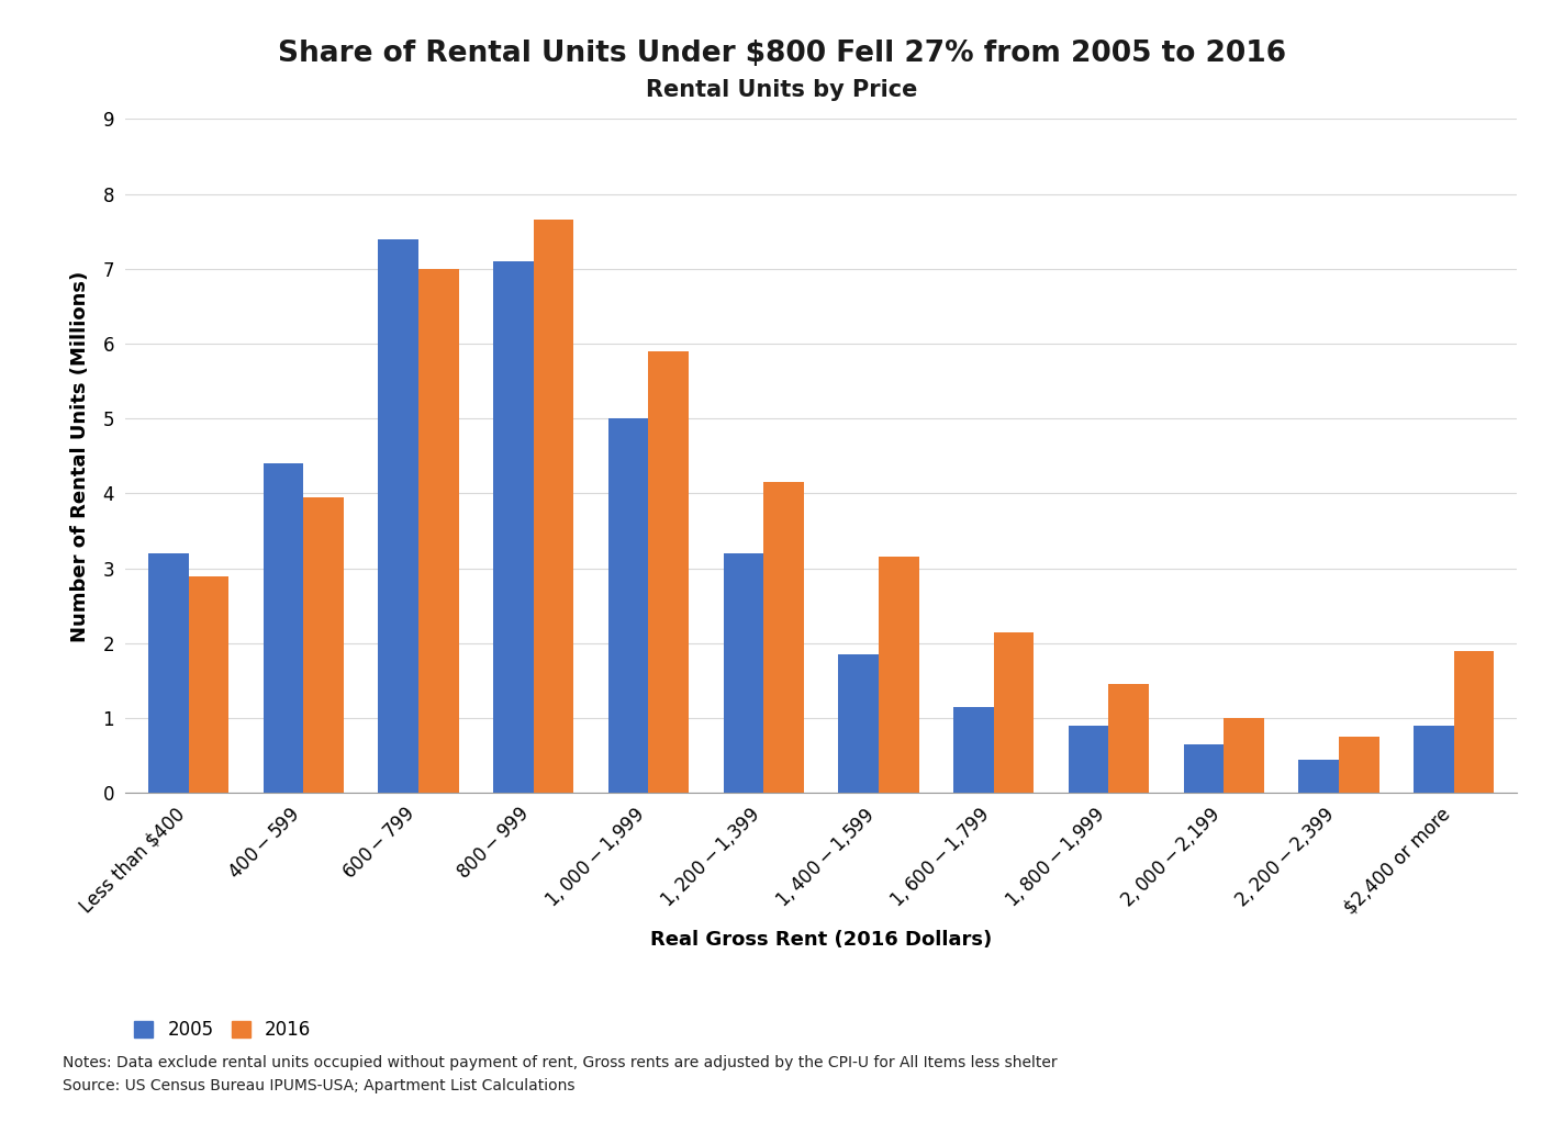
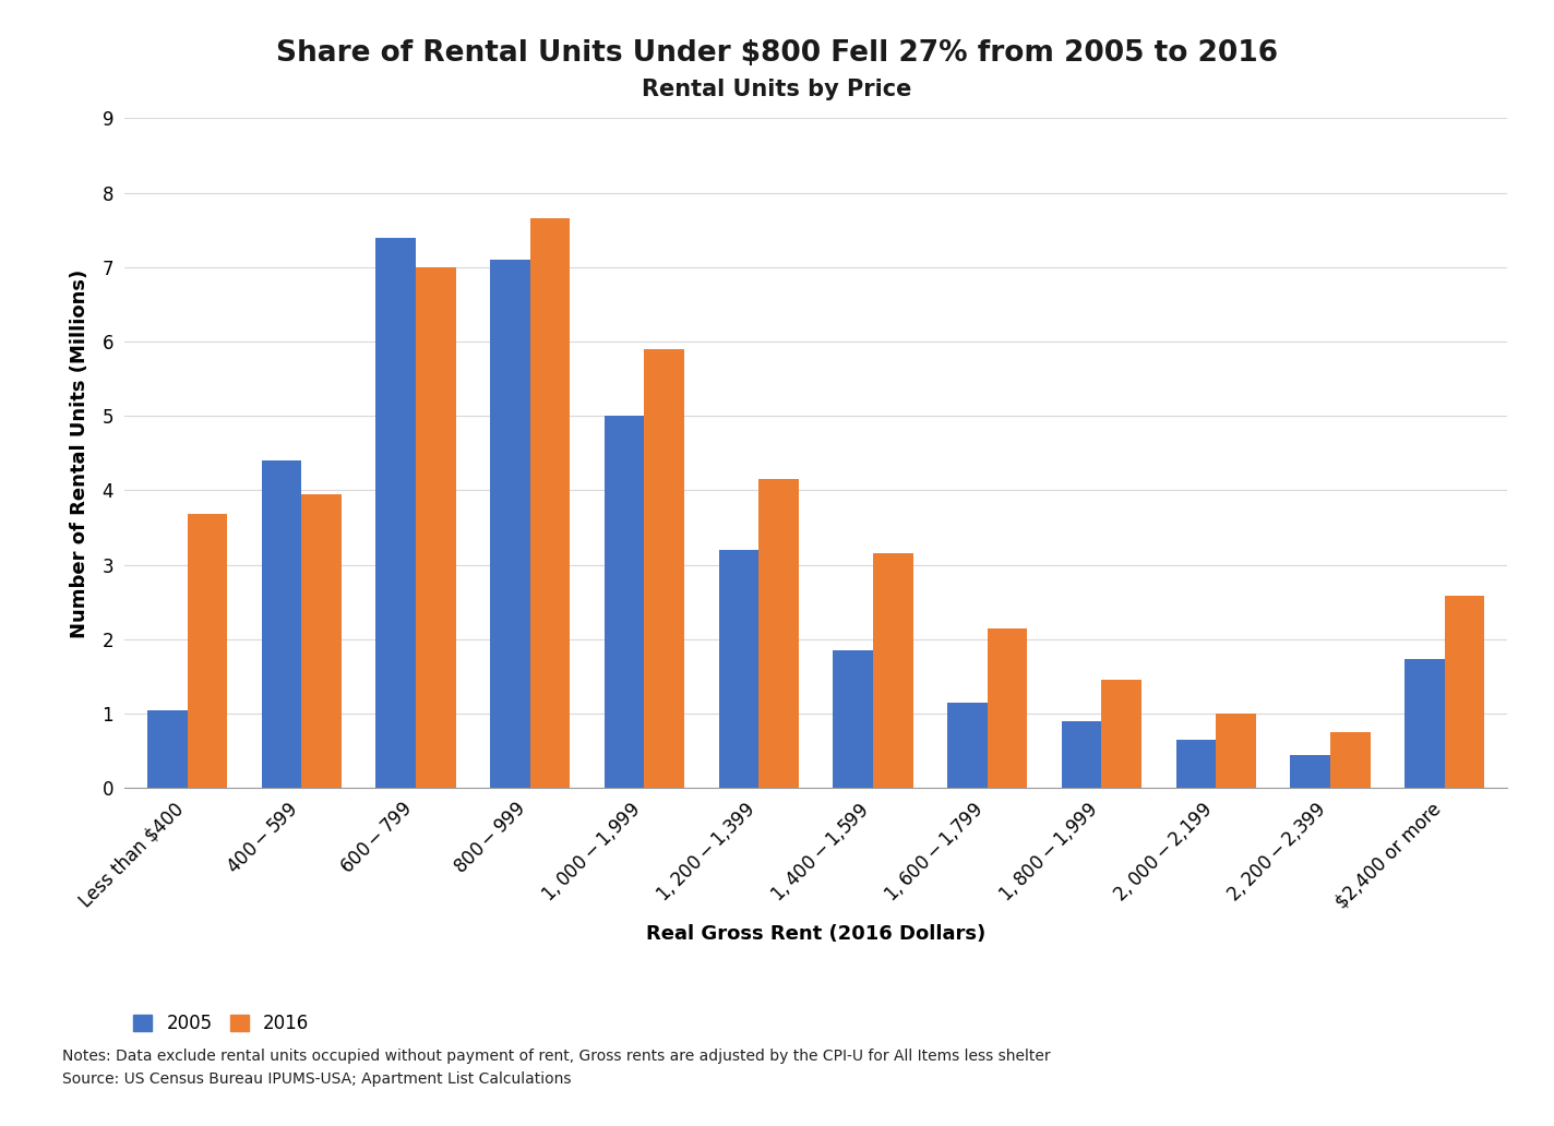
2005/Less than $400: 3.20 -> 1.04
2016/Less than $400: 2.90 -> 3.68
2005/$2,400 or more: 0.90 -> 1.74
2016/$2,400 or more: 1.90 -> 2.58
